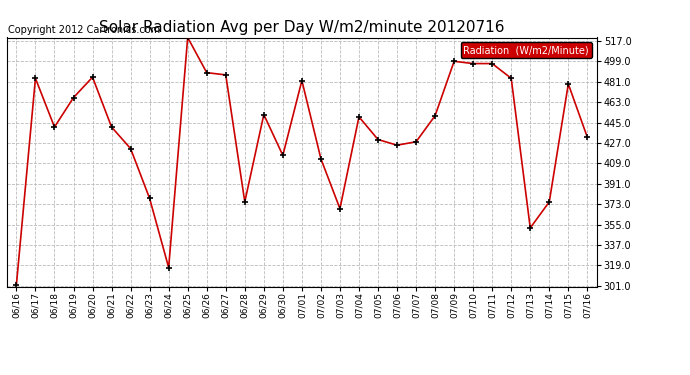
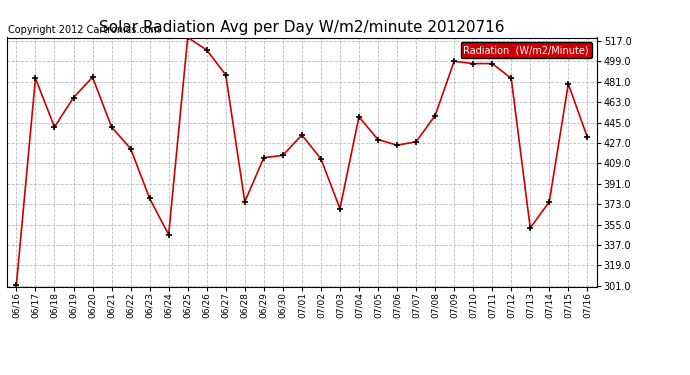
06/24: 317 -> 346
06/26: 489 -> 509
06/29: 452 -> 414
07/01: 482 -> 434
